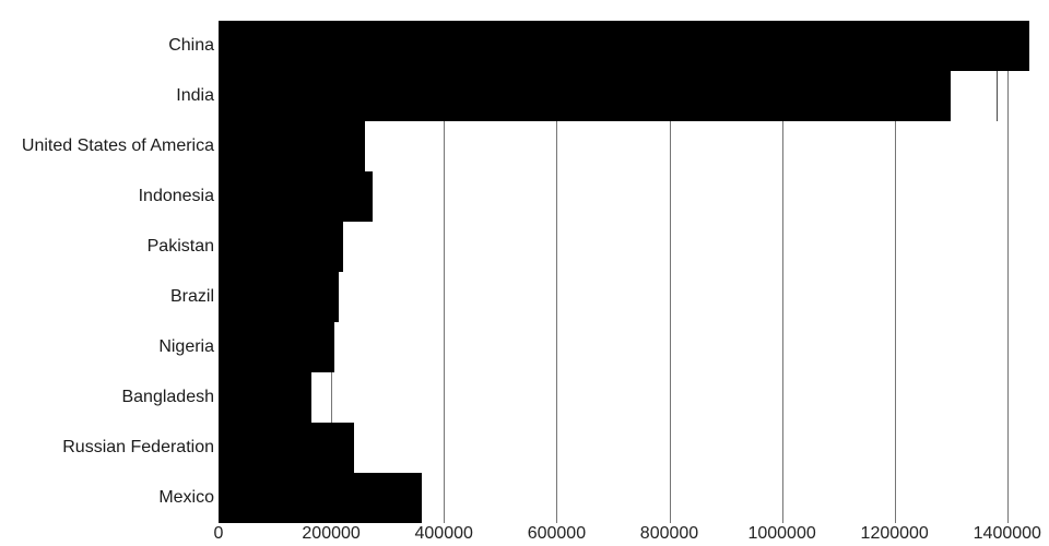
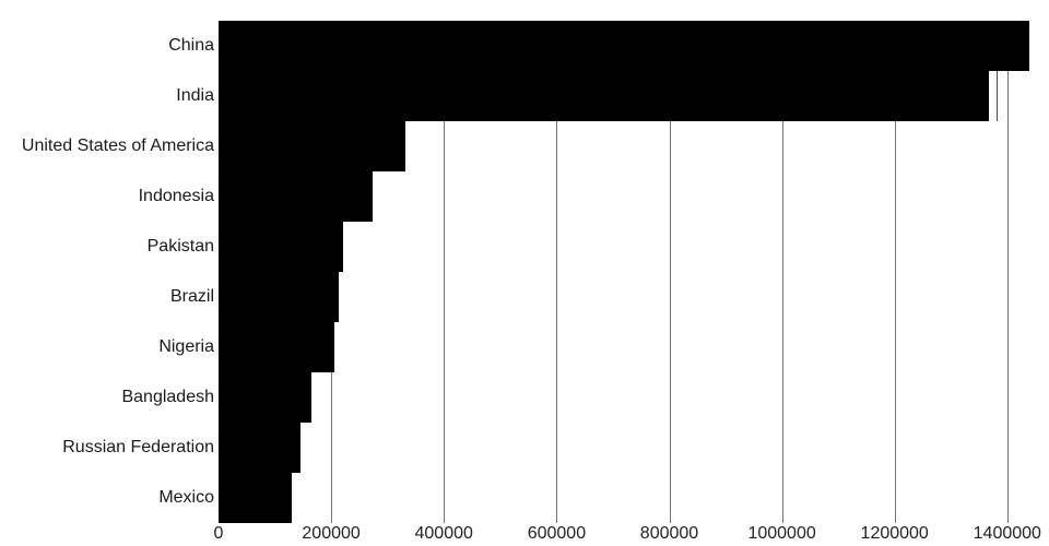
India: 1300000 -> 1370000
United States of America: 260000 -> 330000
Russian Federation: 240000 -> 150000
Mexico: 360000 -> 130000
